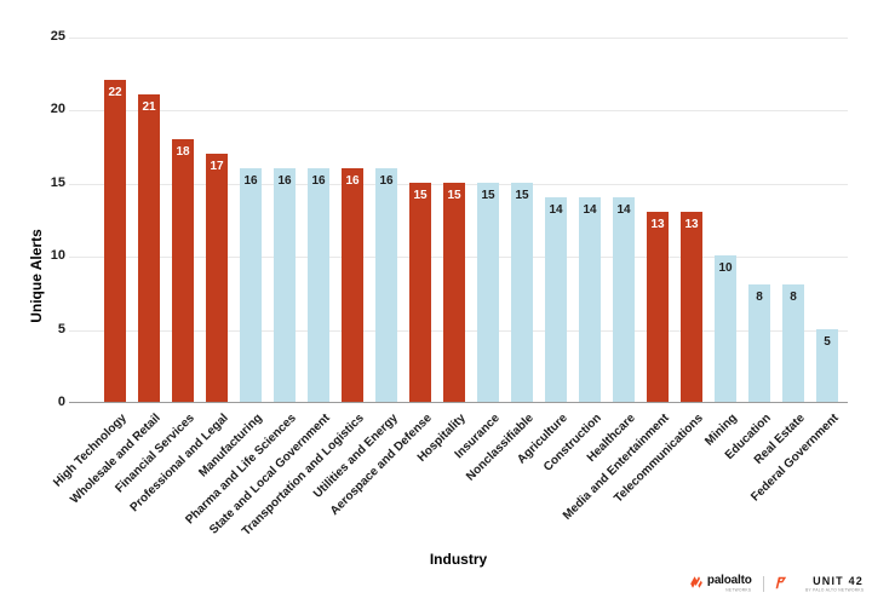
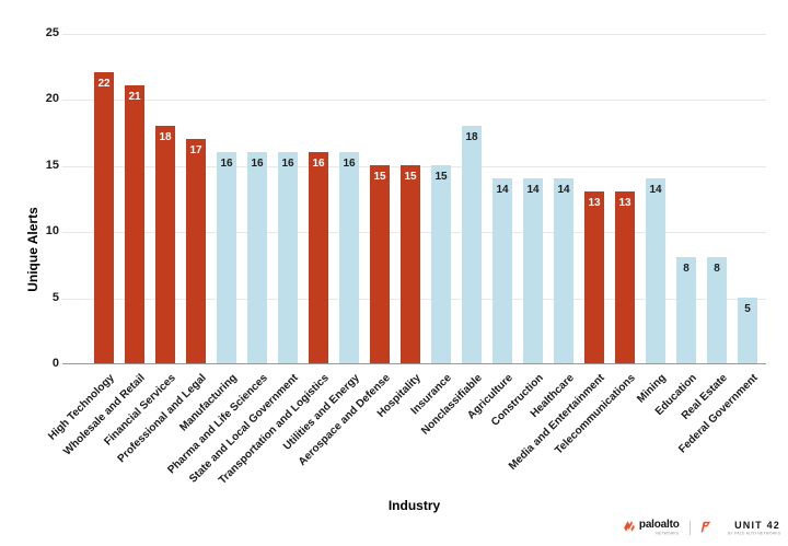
Nonclassifiable: 15 -> 18
Mining: 10 -> 14
